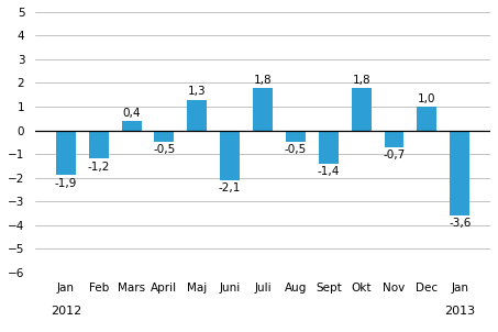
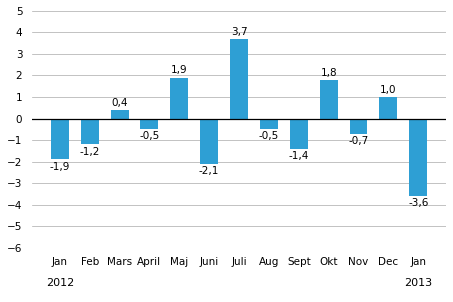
Maj: 1,3 -> 1,9
Juli: 1,8 -> 3,7
